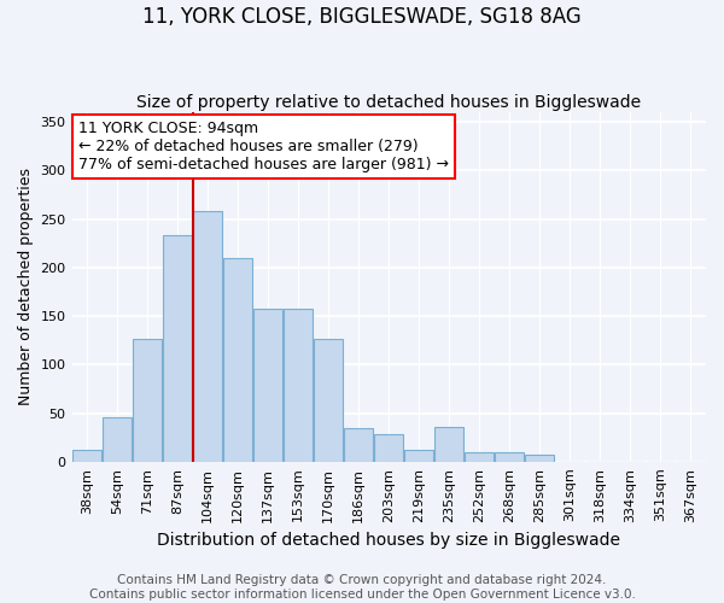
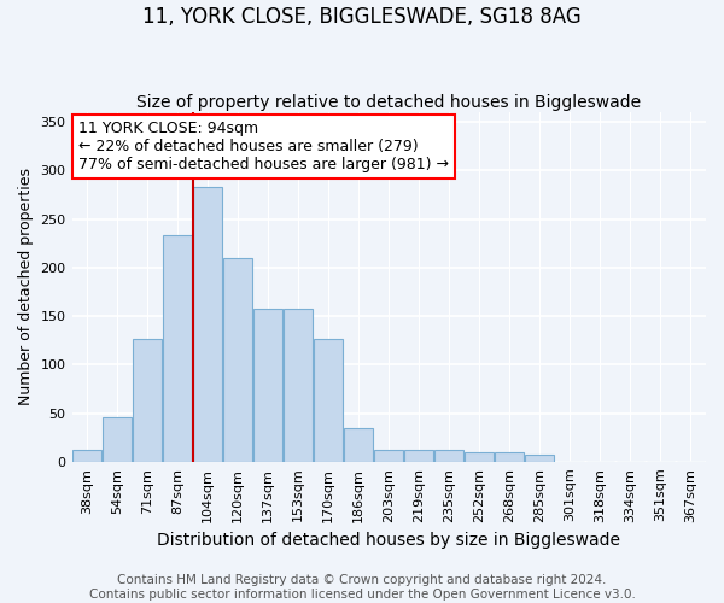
104sqm: 258 -> 283
203sqm: 28 -> 12
235sqm: 36 -> 12
